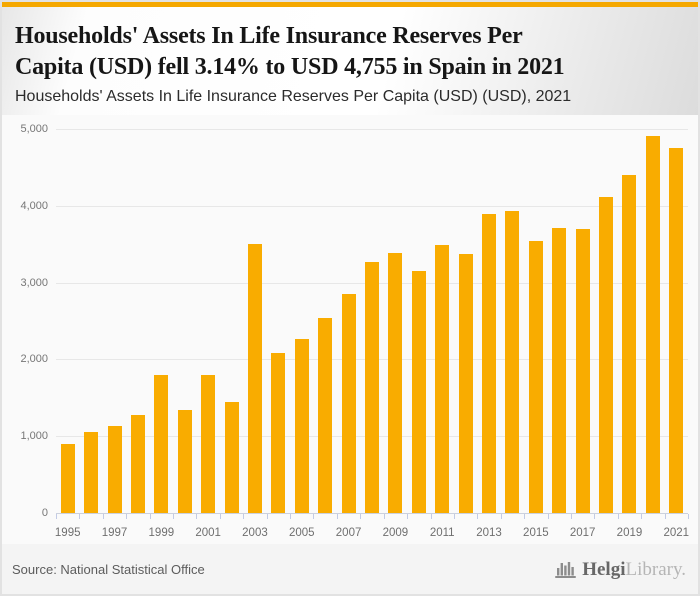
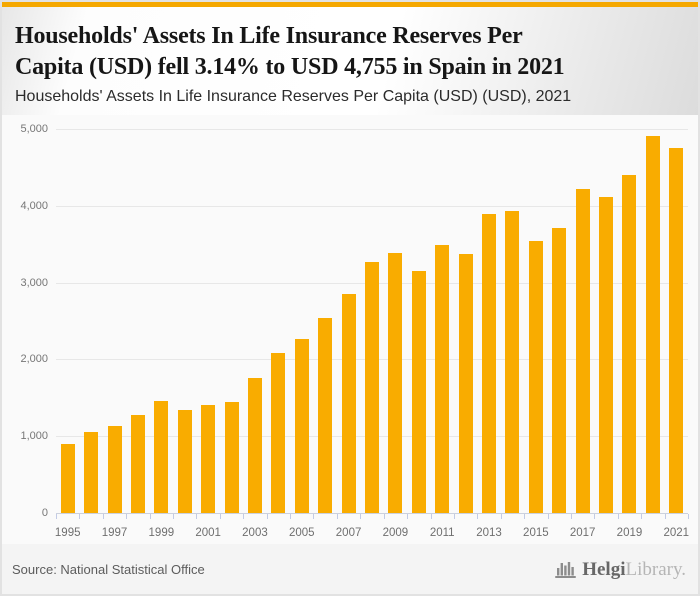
1999: 1800 -> 1500
2001: 1800 -> 1400
2003: 3500 -> 1800
2017: 3700 -> 4200
